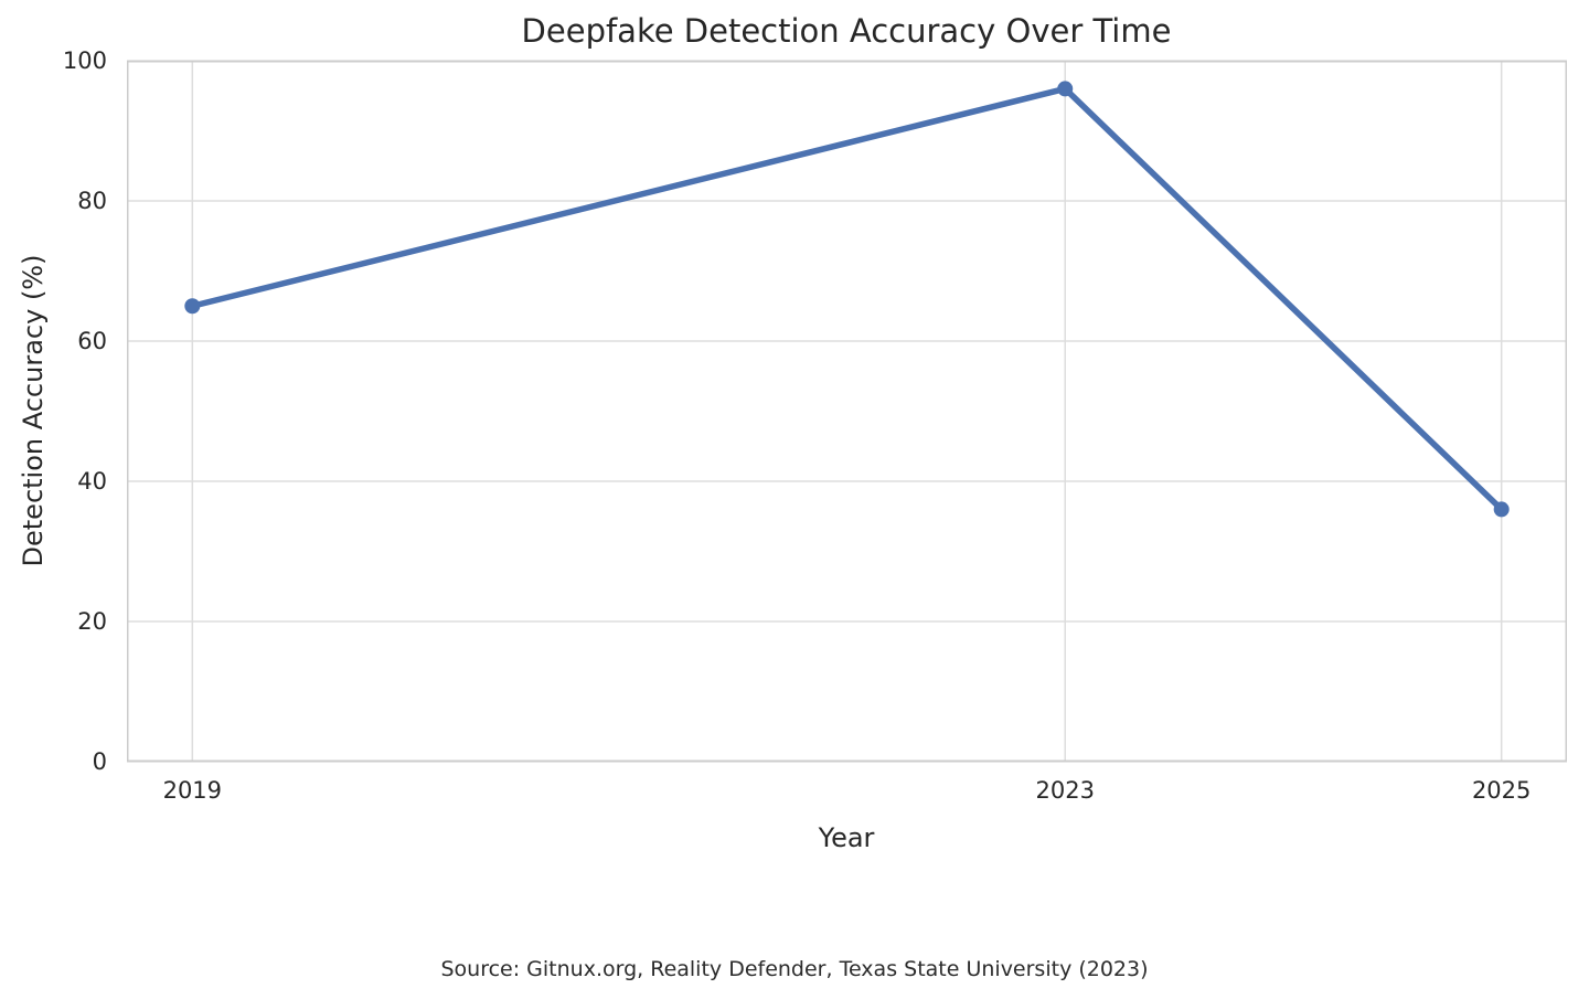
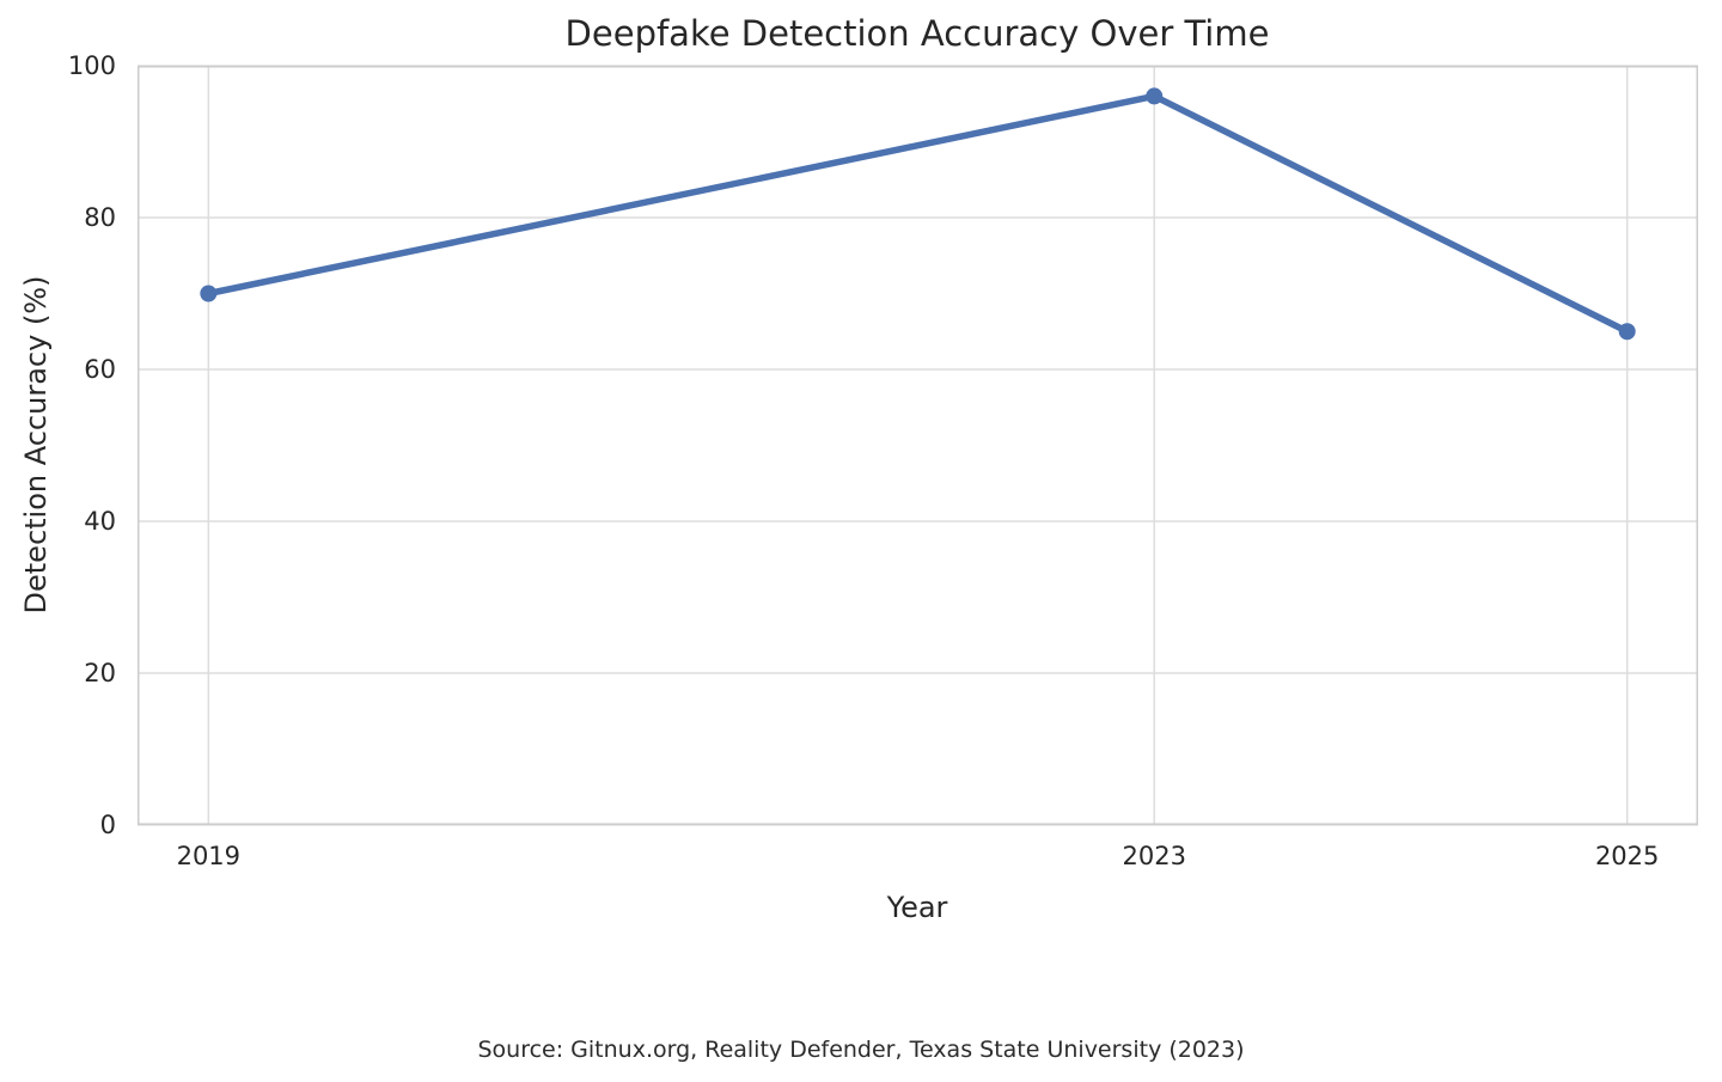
2019: 65 -> 70
2025: 36 -> 65
